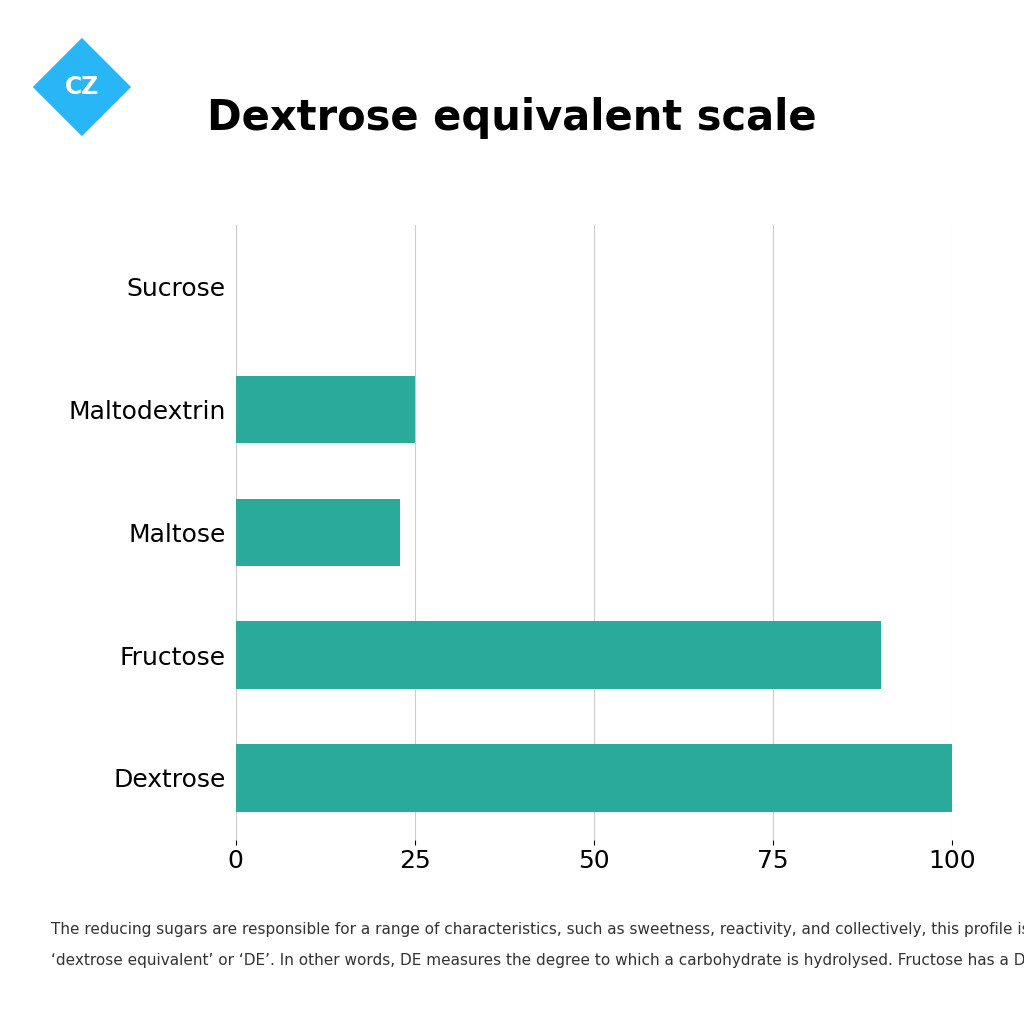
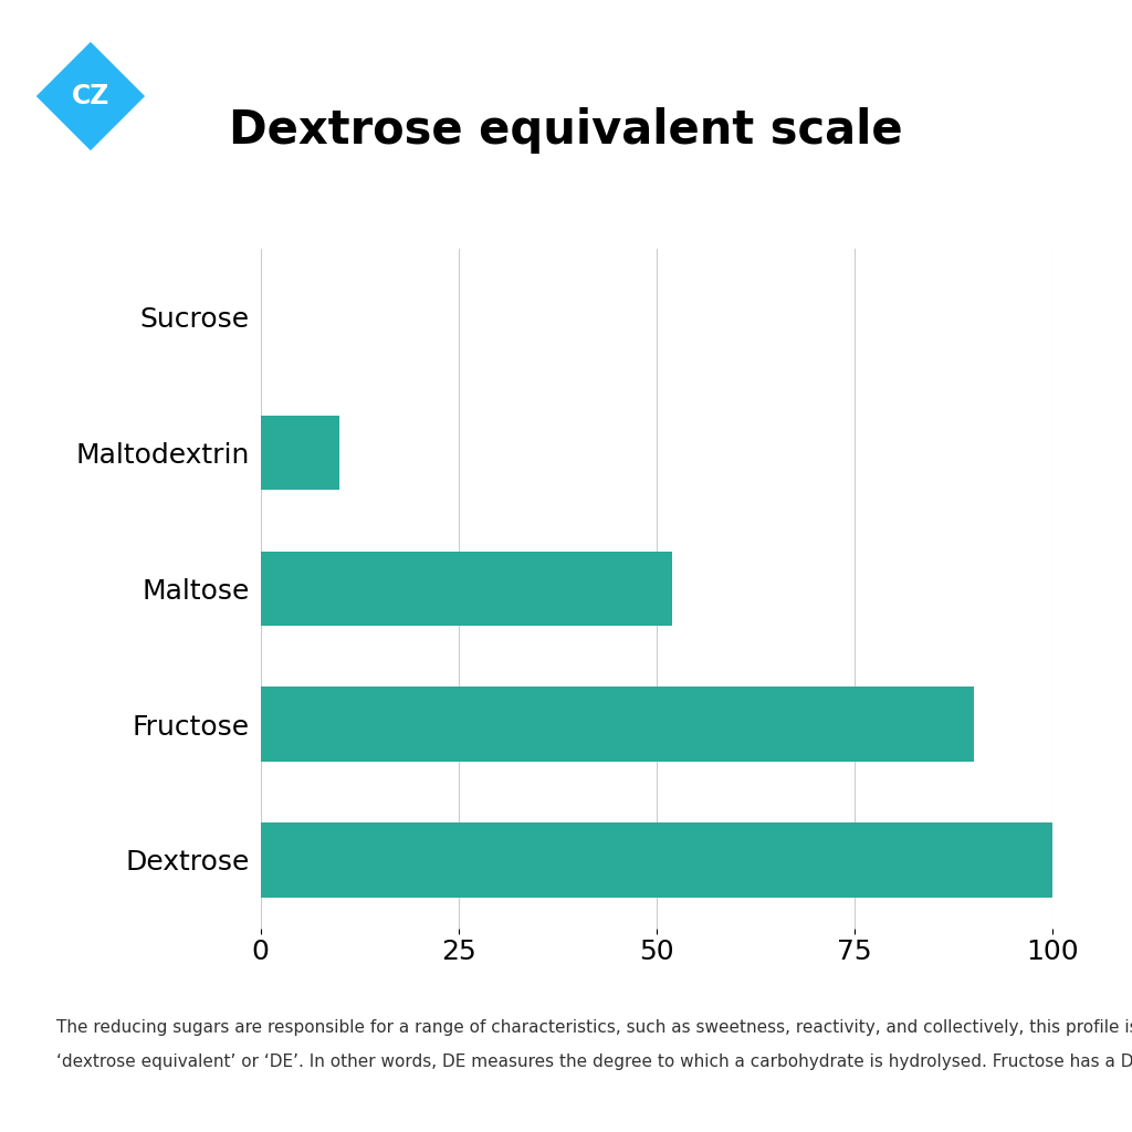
Maltodextrin: 25 -> 10
Maltose: 23 -> 52
